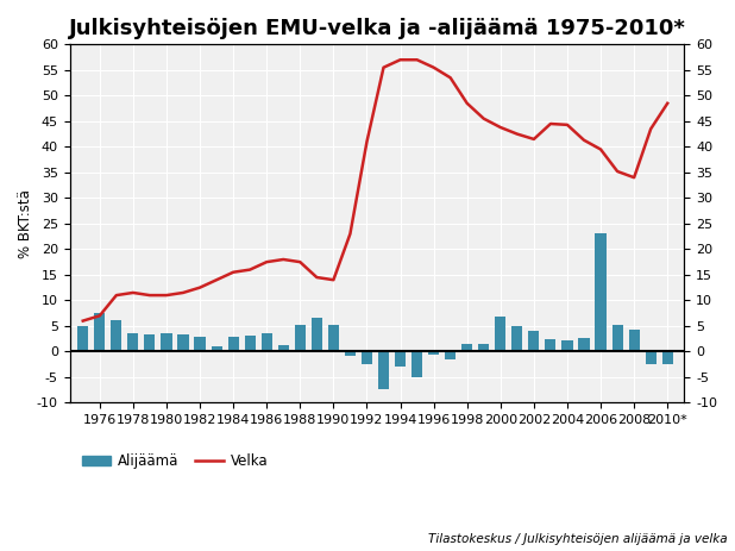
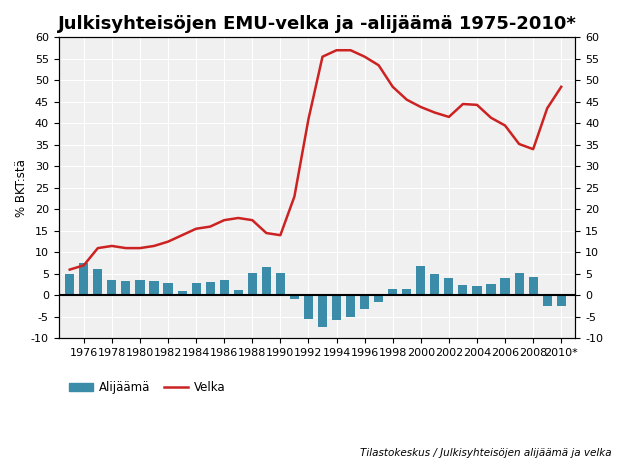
Alijäämä/1992: -2.5 -> -5.5
Alijäämä/1994: -3.0 -> -5.7
Alijäämä/1996: -0.5 -> -3.2
Alijäämä/2006: 23.0 -> 4.0
